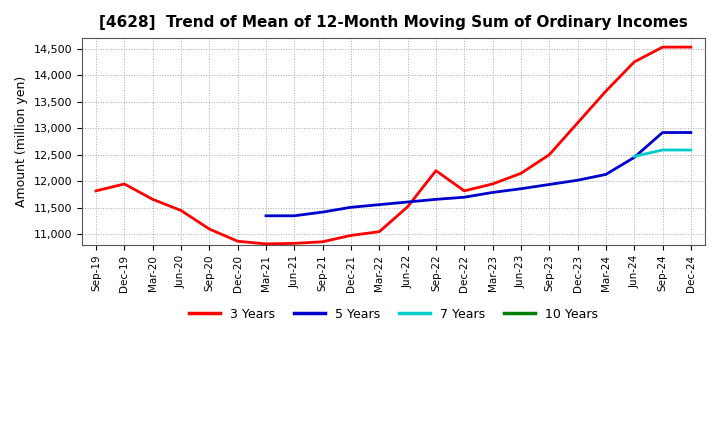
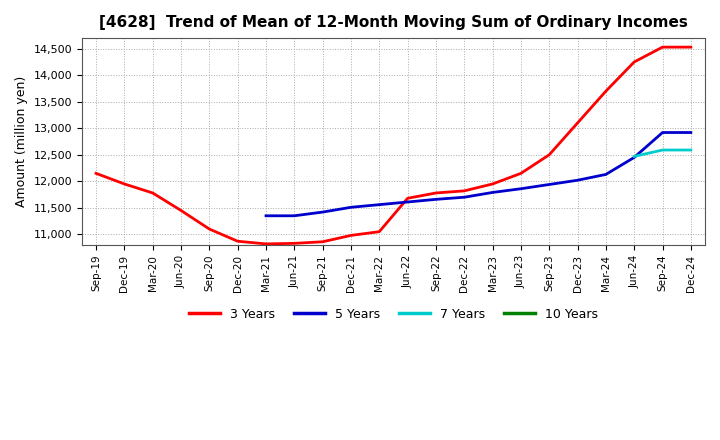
3 Years/Sep-19: 11,820 -> 12,150
3 Years/Mar-20: 11,660 -> 11,780
3 Years/Jun-22: 11,520 -> 11,680
3 Years/Sep-22: 12,200 -> 11,780
